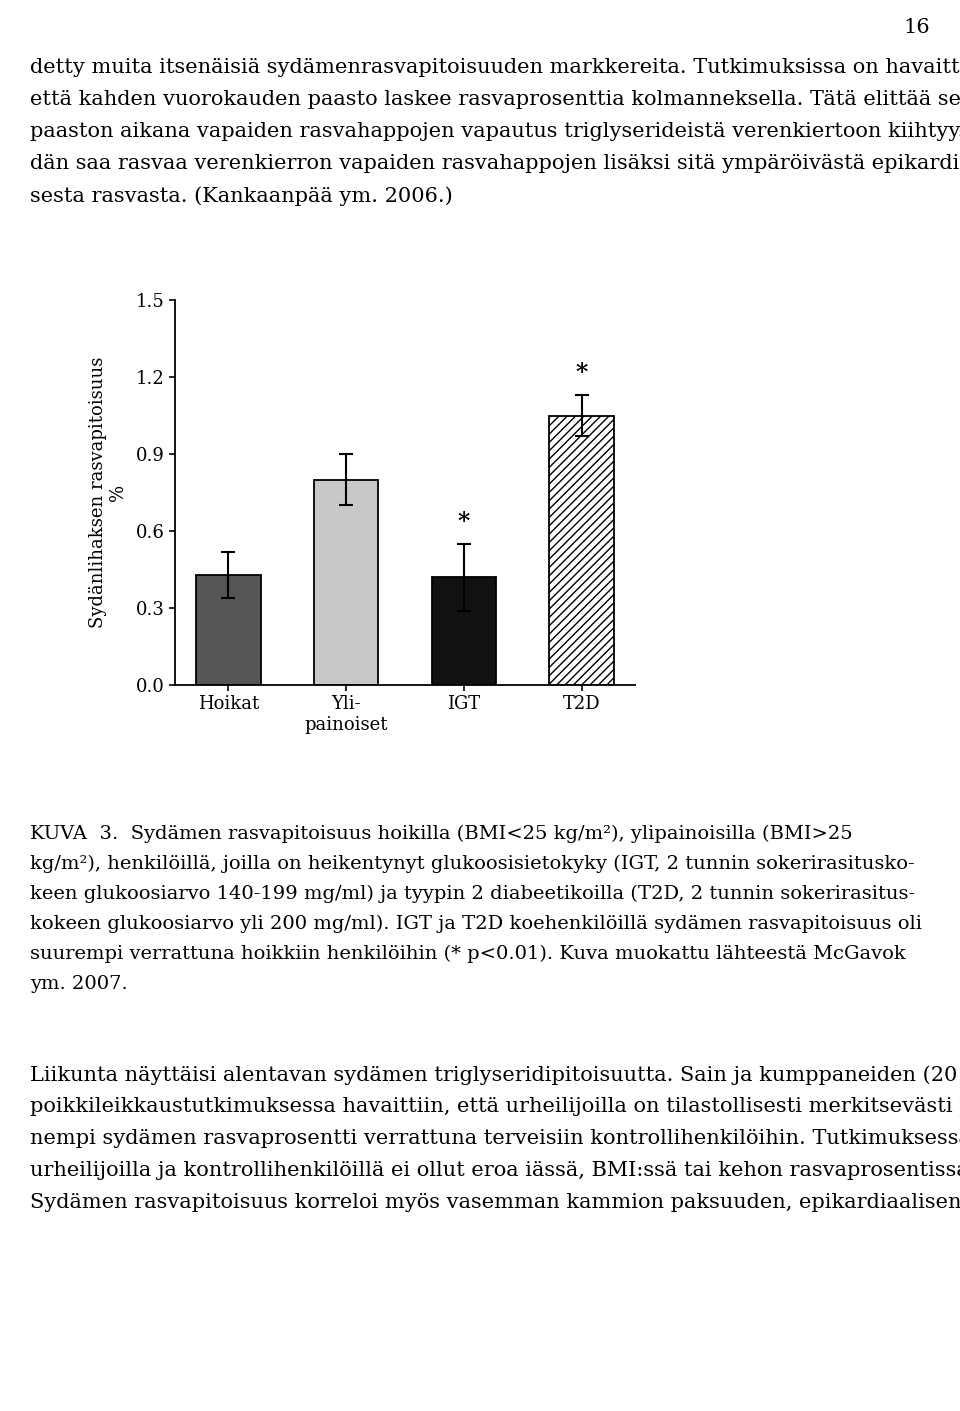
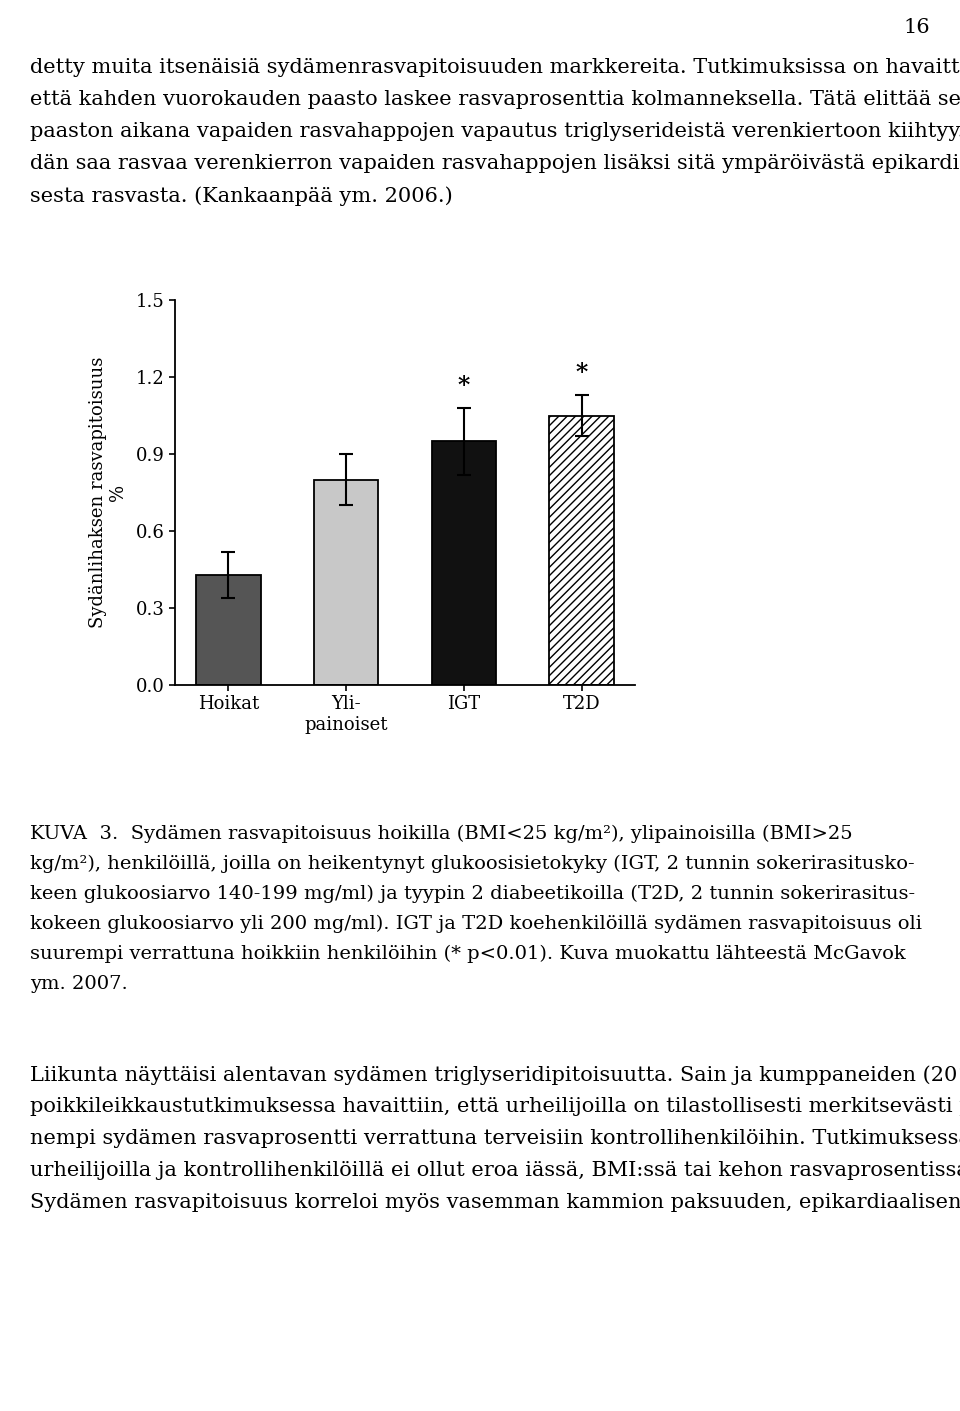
IGT: 0.42 -> 0.95
